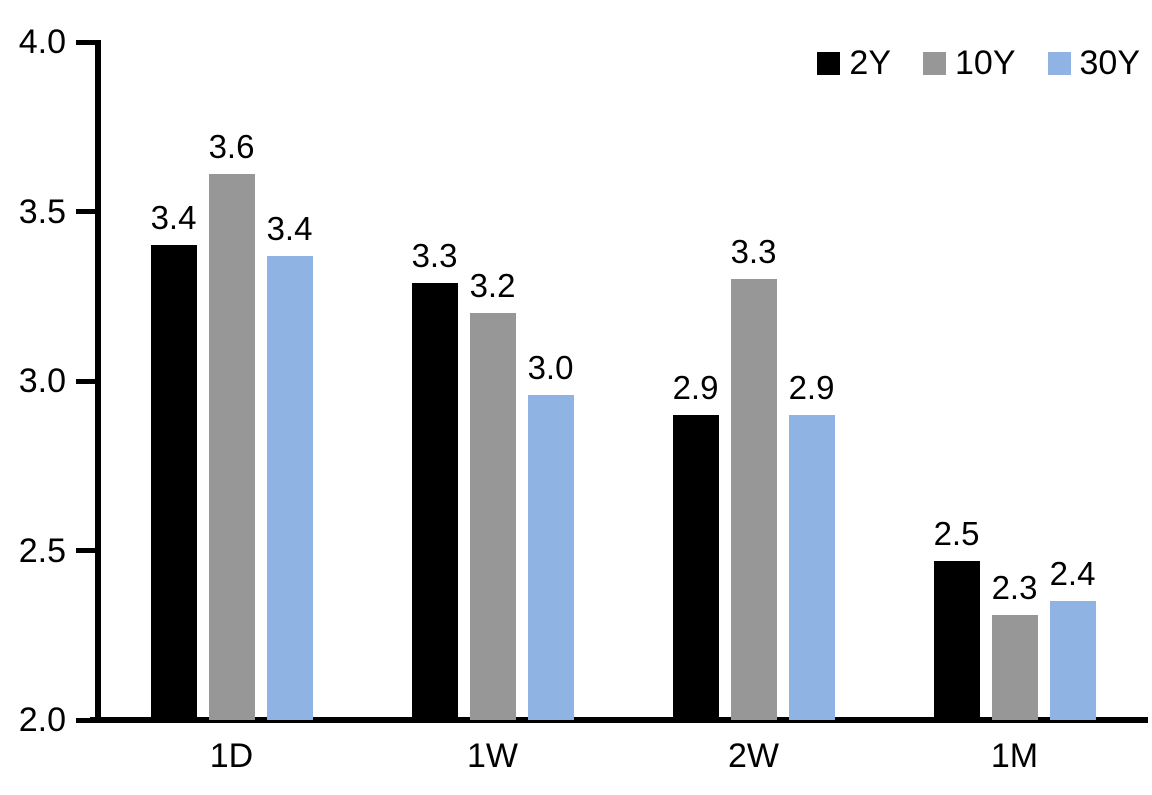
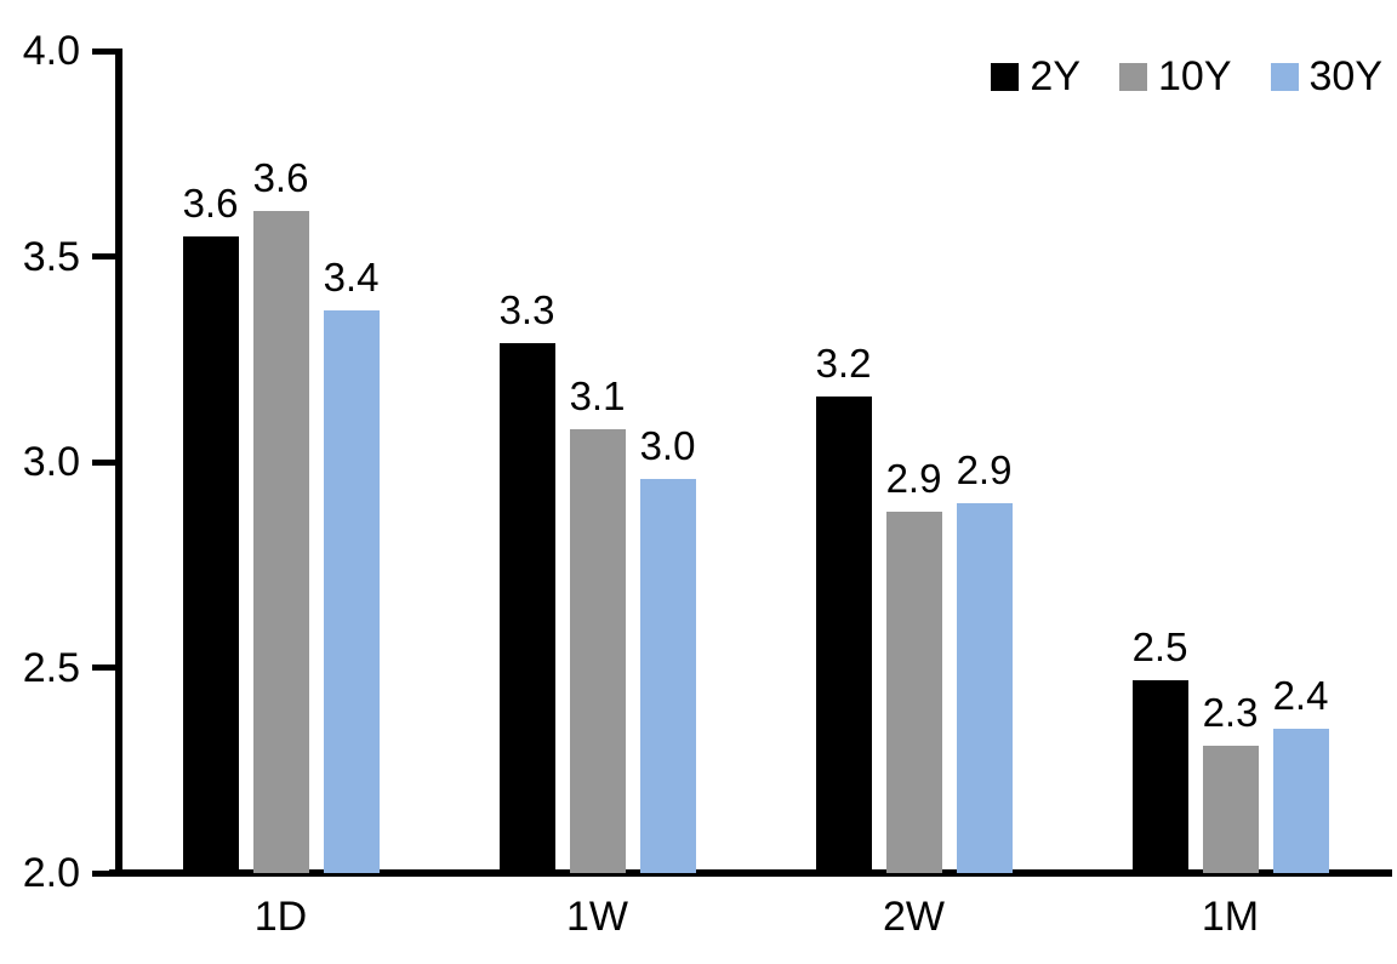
2Y/1D: 3.4 -> 3.6
10Y/1W: 3.2 -> 3.1
2Y/2W: 2.9 -> 3.2
10Y/2W: 3.3 -> 2.9
